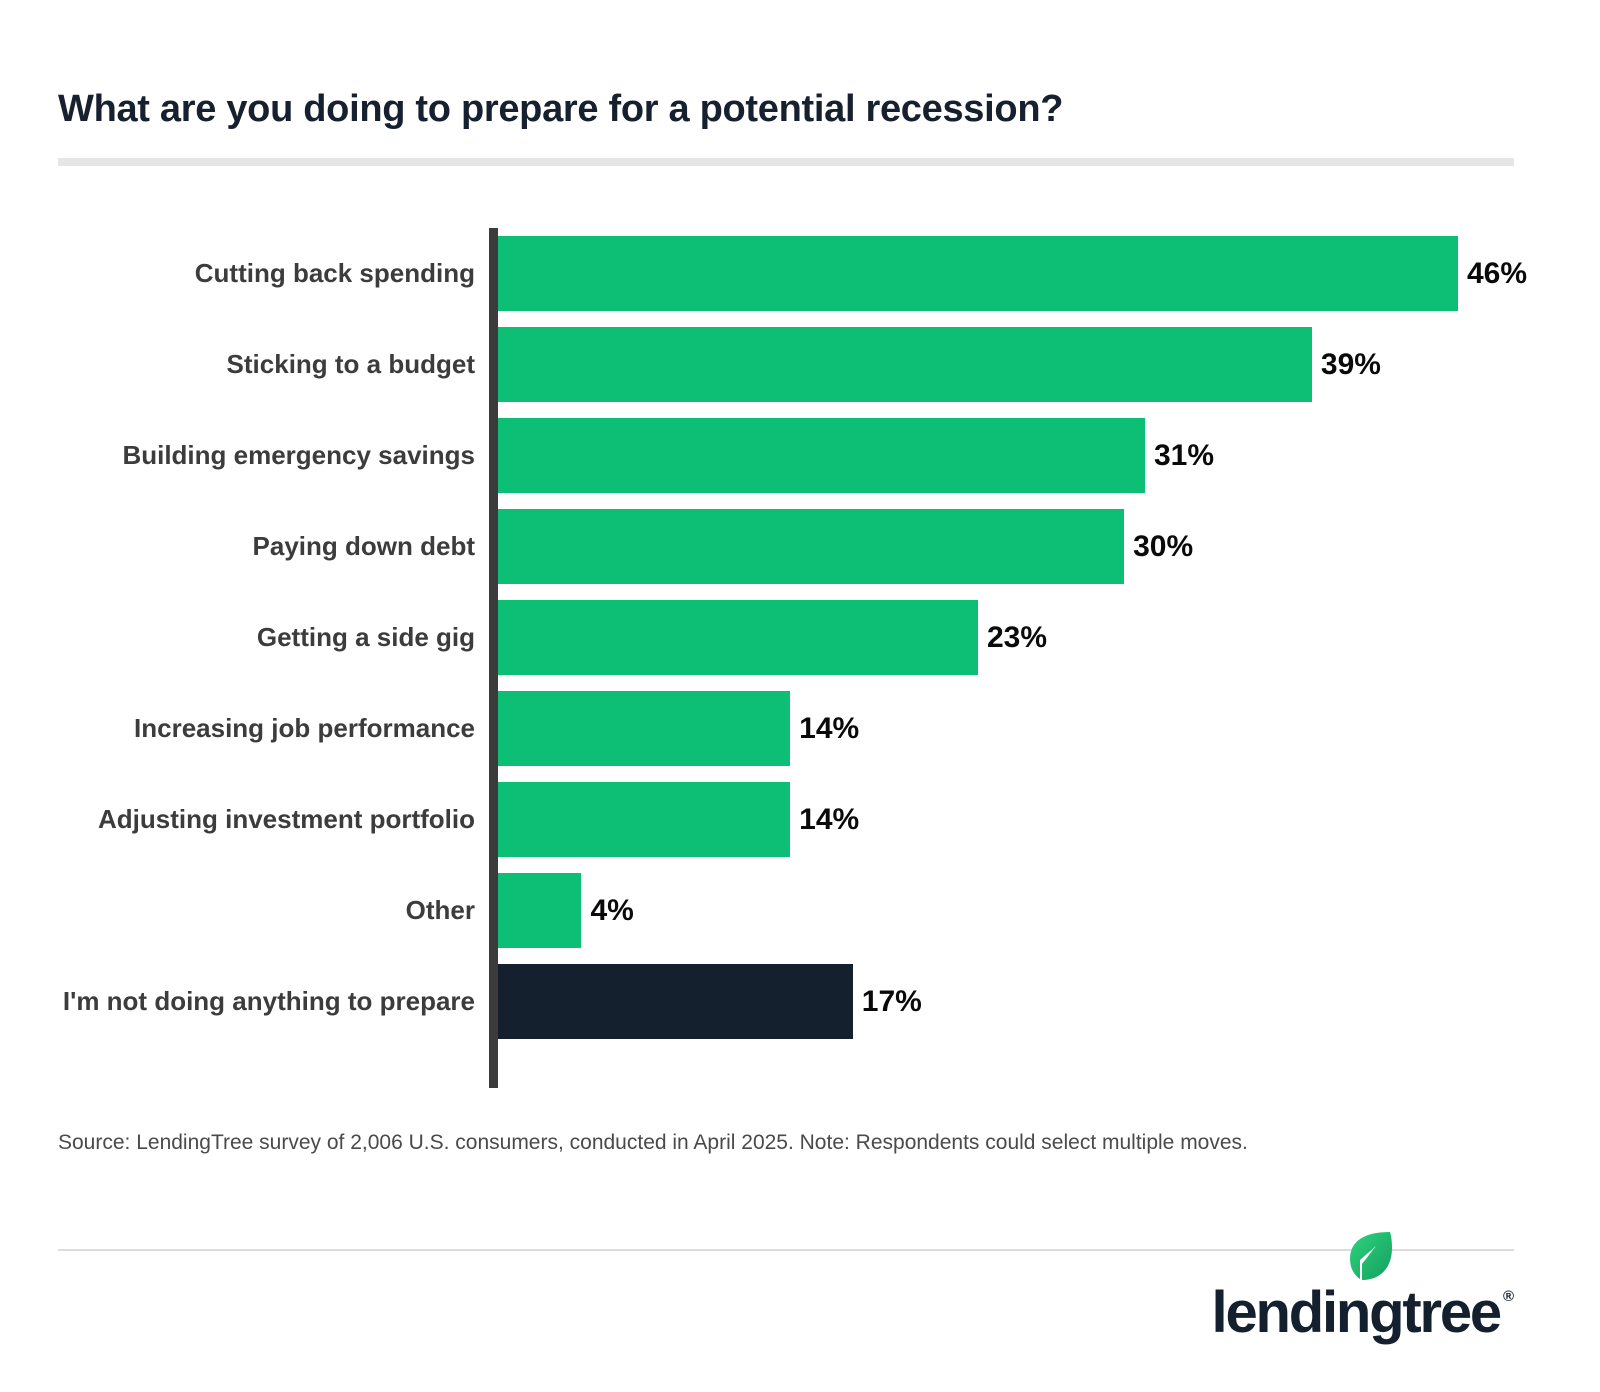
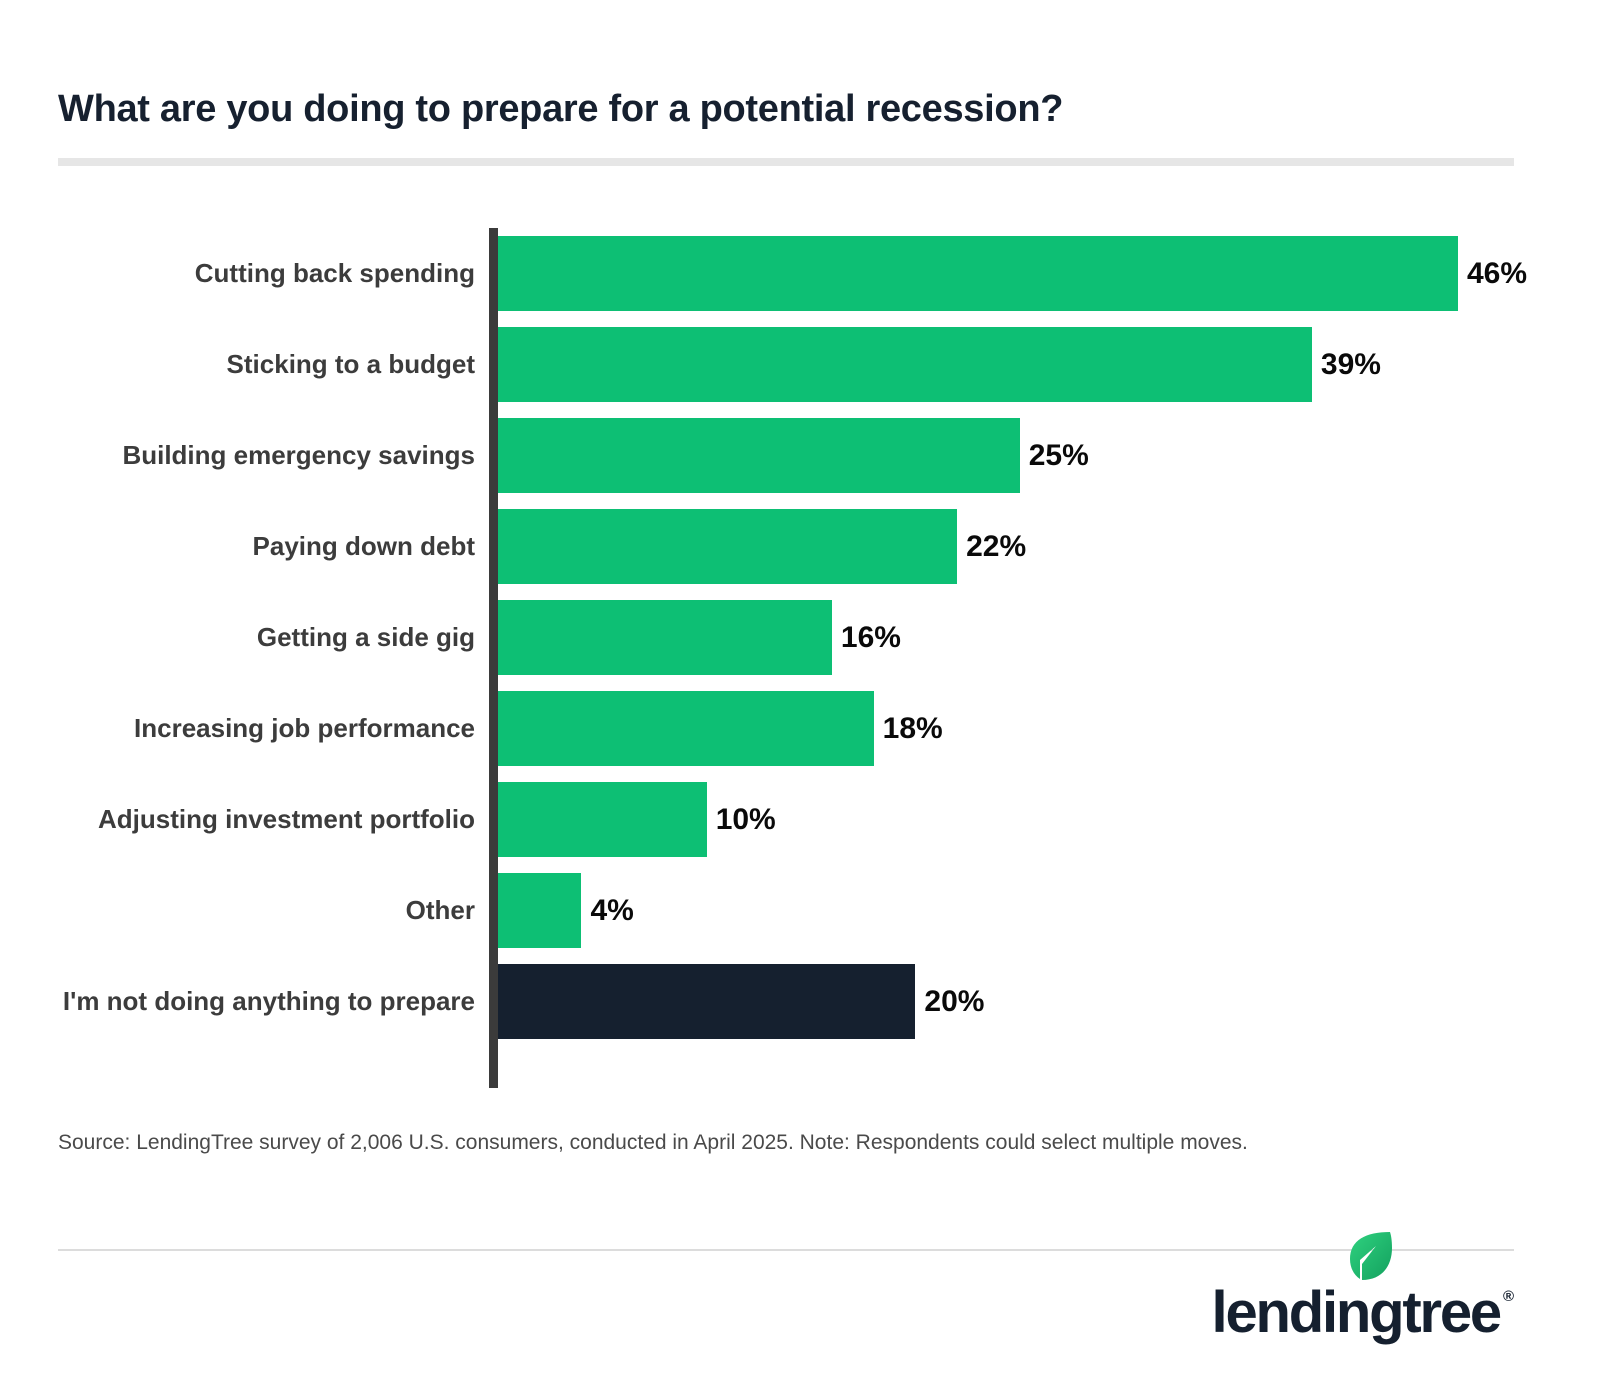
Building emergency savings: 31% -> 25%
Paying down debt: 30% -> 22%
Getting a side gig: 23% -> 16%
Increasing job performance: 14% -> 18%
Adjusting investment portfolio: 14% -> 10%
I'm not doing anything to prepare: 17% -> 20%
